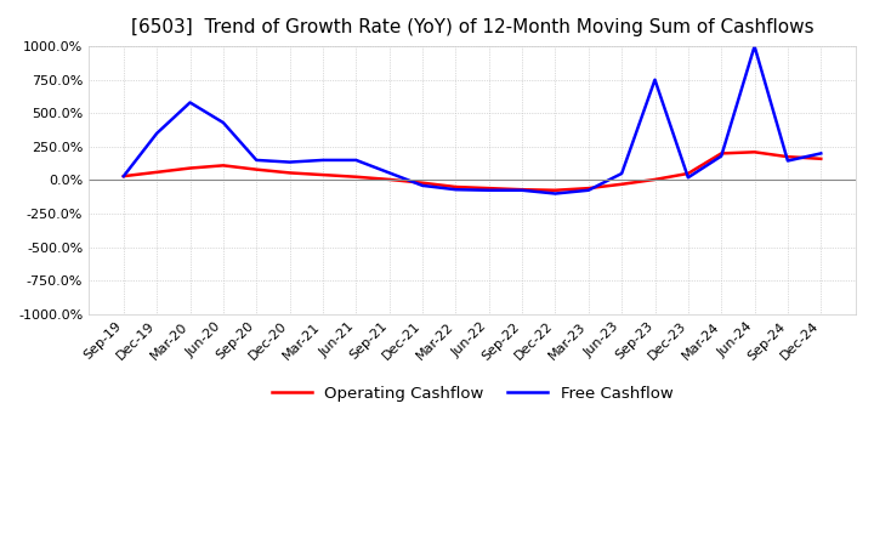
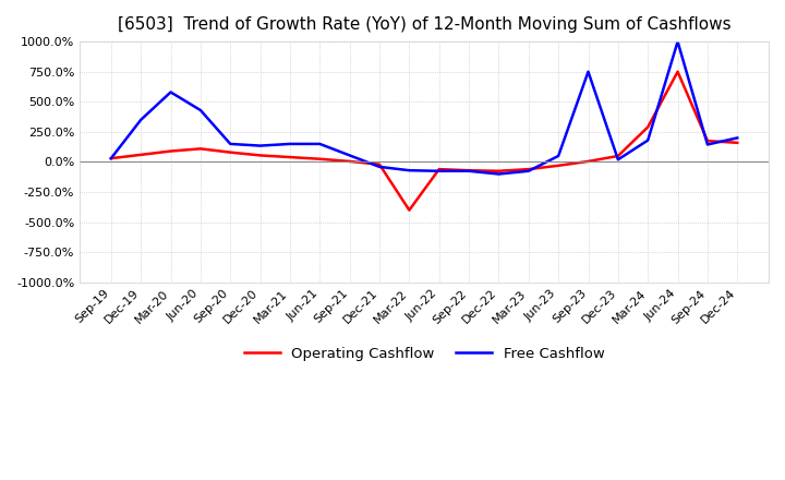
Operating Cashflow/Mar-22: -50% -> -400%
Operating Cashflow/Mar-24: 200% -> 290%
Operating Cashflow/Jun-24: 210% -> 750%
